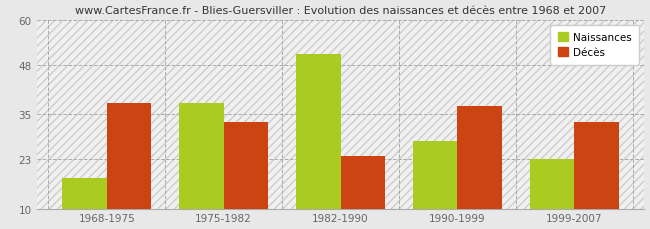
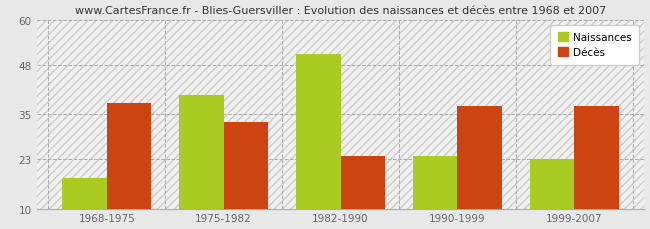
Naissances/1975-1982: 38 -> 40
Naissances/1990-1999: 28 -> 24
Décès/1999-2007: 33 -> 37
